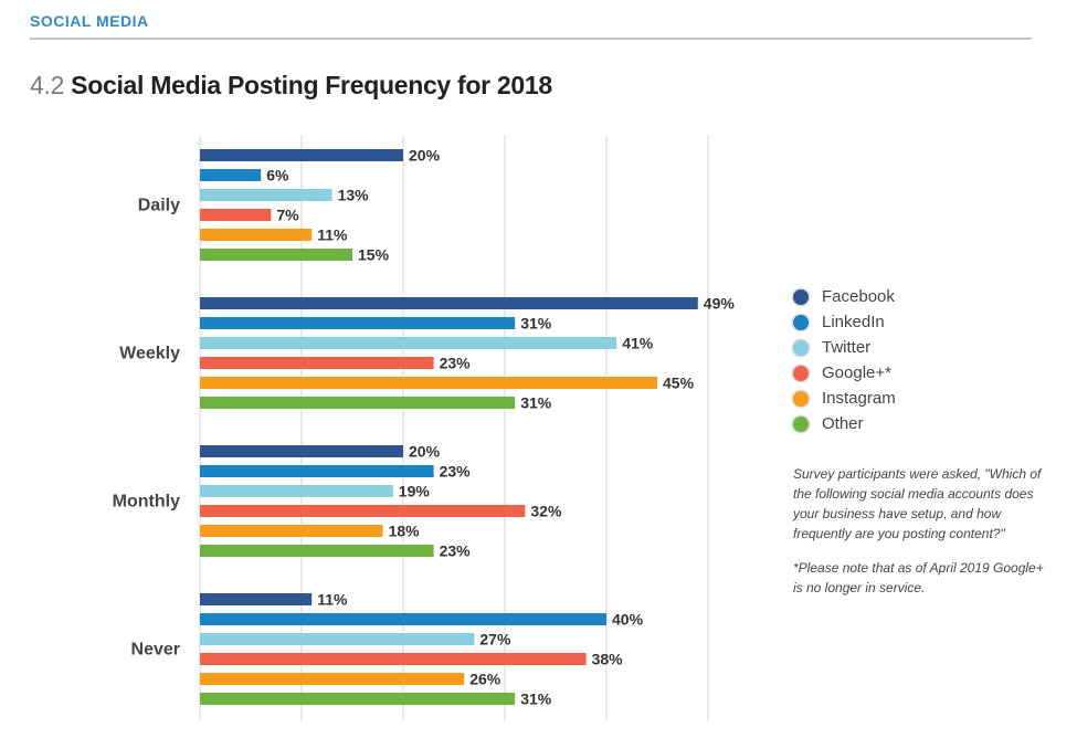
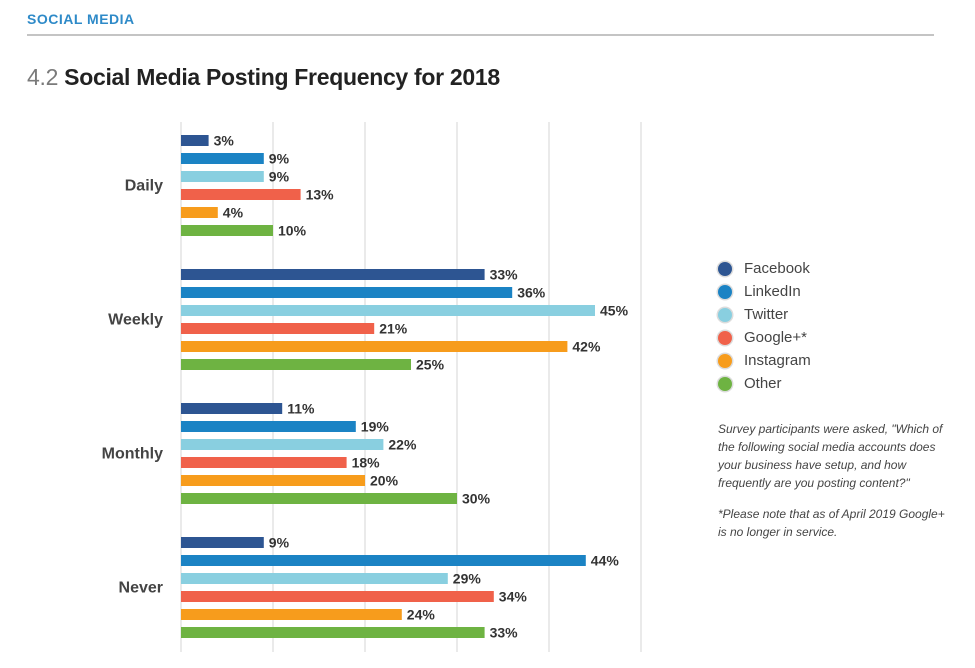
Facebook/Daily: 20% -> 3%
LinkedIn/Daily: 6% -> 9%
Twitter/Daily: 13% -> 9%
Google+*/Daily: 7% -> 13%
Instagram/Daily: 11% -> 4%
Other/Daily: 15% -> 10%
Facebook/Weekly: 49% -> 33%
LinkedIn/Weekly: 31% -> 36%
Twitter/Weekly: 41% -> 45%
Google+*/Weekly: 23% -> 21%
Instagram/Weekly: 45% -> 42%
Other/Weekly: 31% -> 25%
Facebook/Monthly: 20% -> 11%
LinkedIn/Monthly: 23% -> 19%
Twitter/Monthly: 19% -> 22%
Google+*/Monthly: 32% -> 18%
Instagram/Monthly: 18% -> 20%
Other/Monthly: 23% -> 30%
Facebook/Never: 11% -> 9%
LinkedIn/Never: 40% -> 44%
Twitter/Never: 27% -> 29%
Google+*/Never: 38% -> 34%
Instagram/Never: 26% -> 24%
Other/Never: 31% -> 33%
